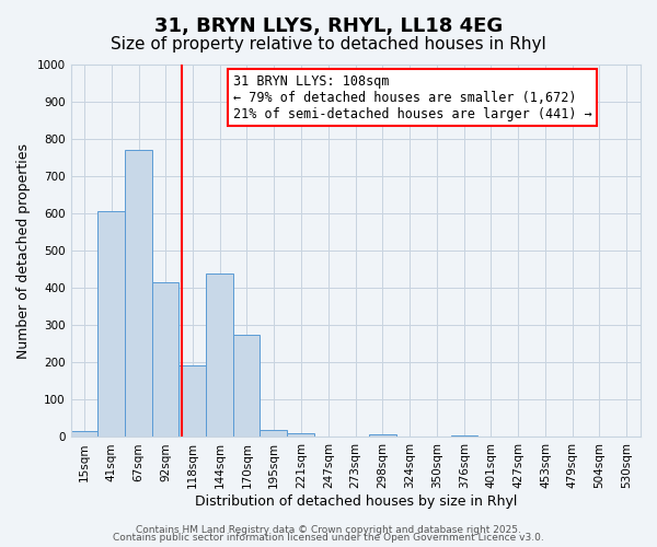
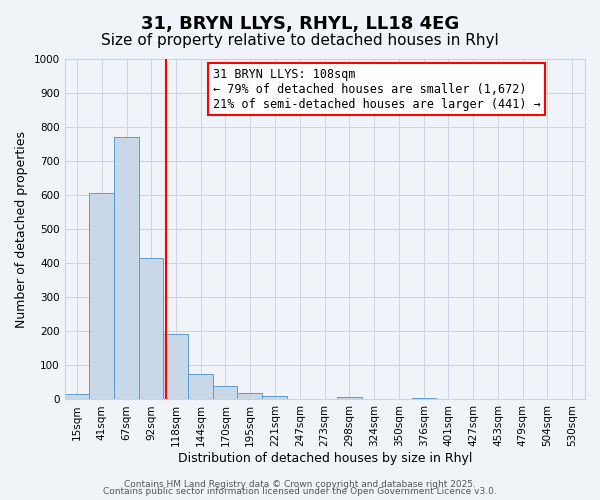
144sqm: 440 -> 75
170sqm: 275 -> 40
